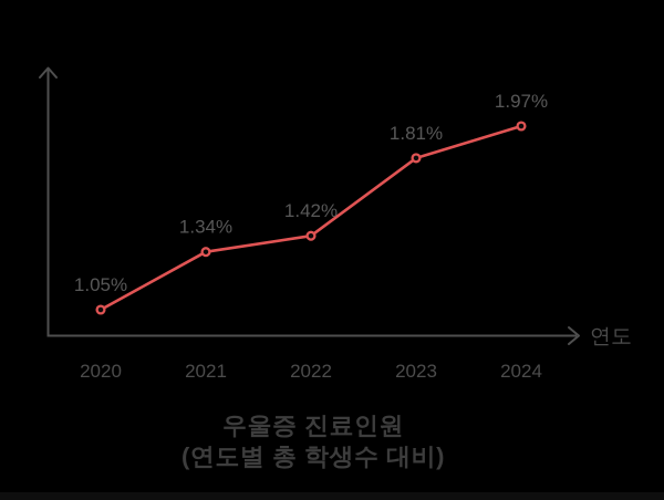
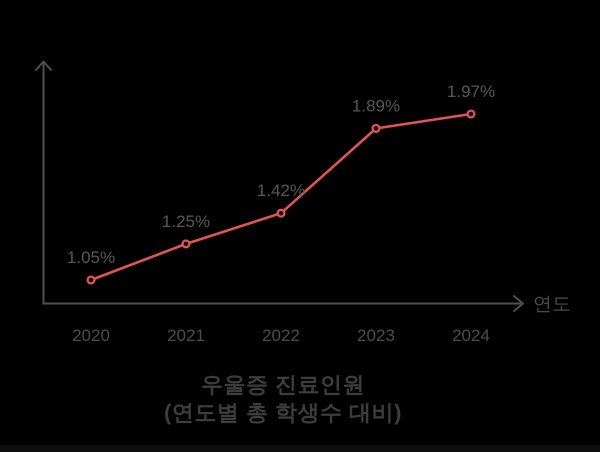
2021: 1.34% -> 1.25%
2023: 1.81% -> 1.89%
